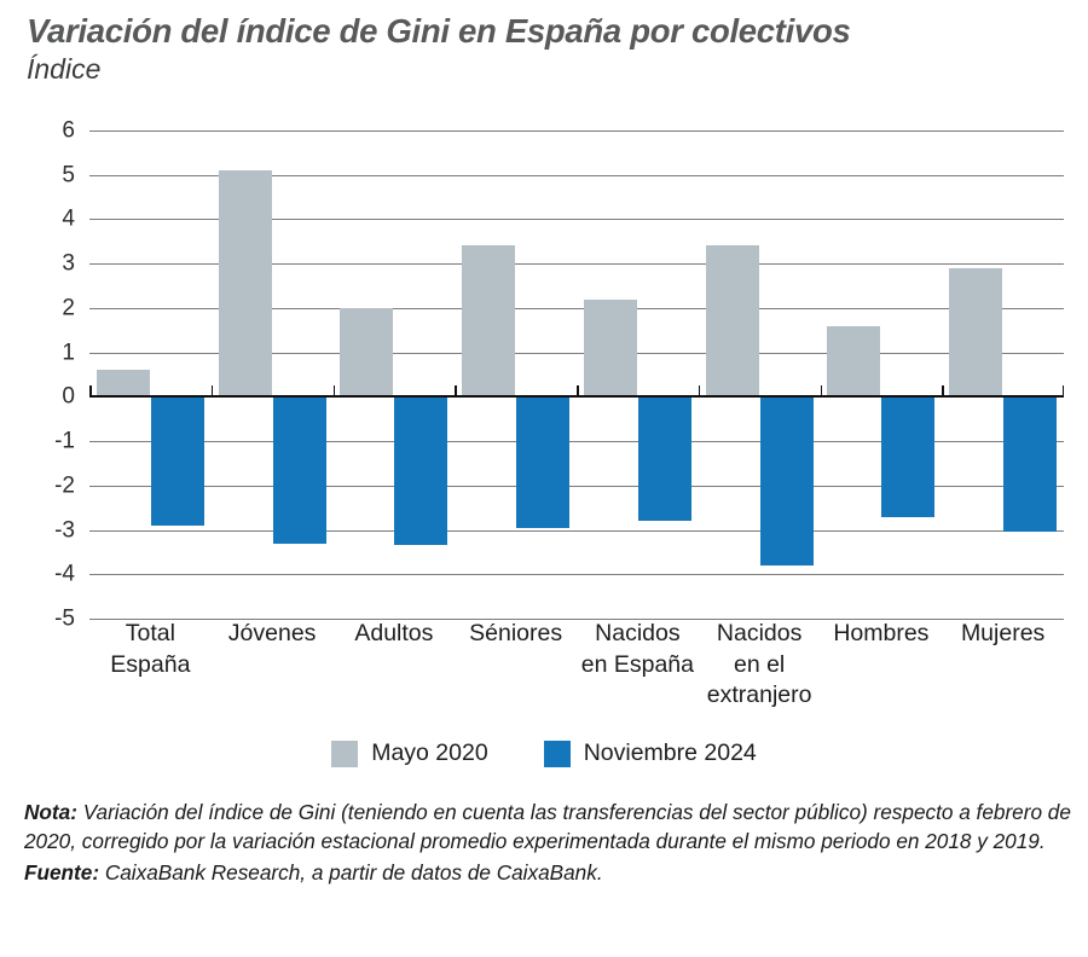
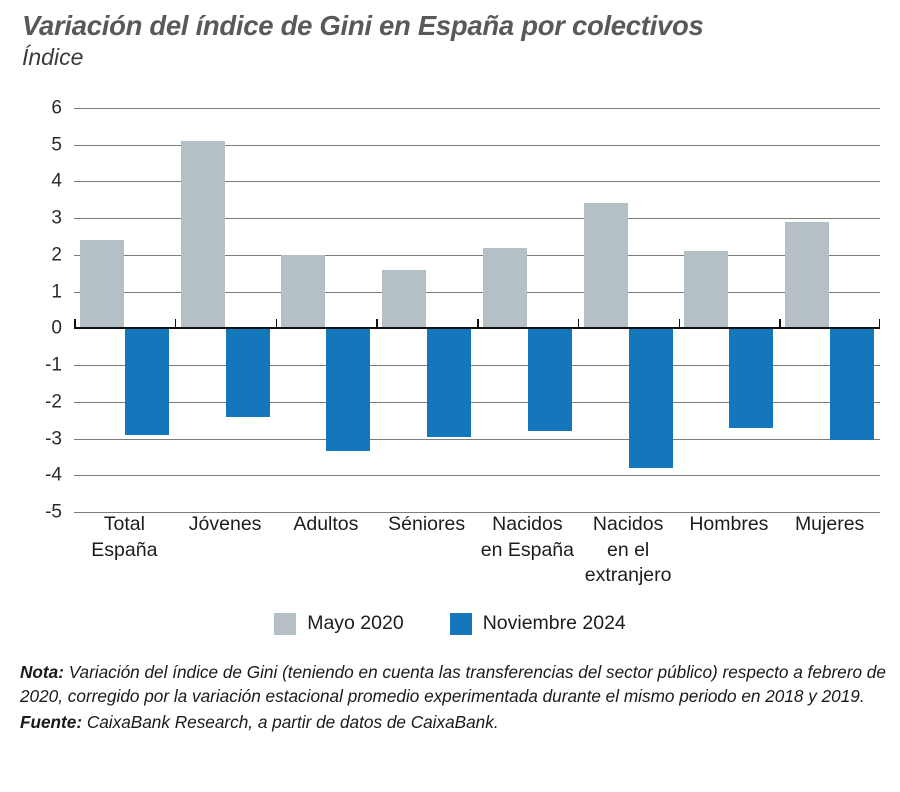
Mayo 2020/Total España: 0.6 -> 2.4
Noviembre 2024/Jóvenes: -3.3 -> -2.4
Mayo 2020/Séniores: 3.4 -> 1.6
Mayo 2020/Hombres: 1.6 -> 2.1
